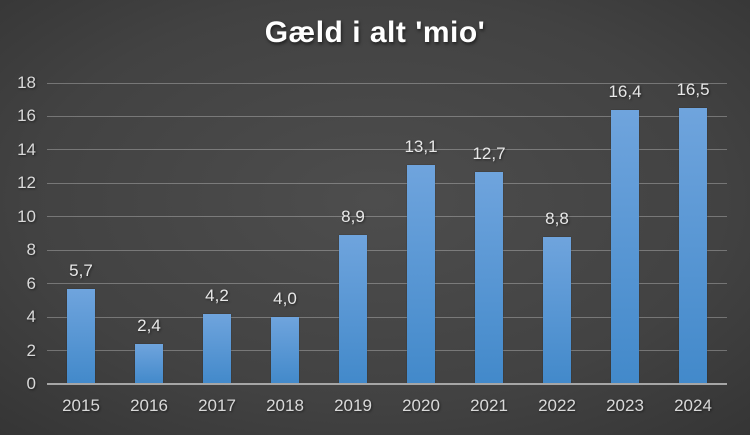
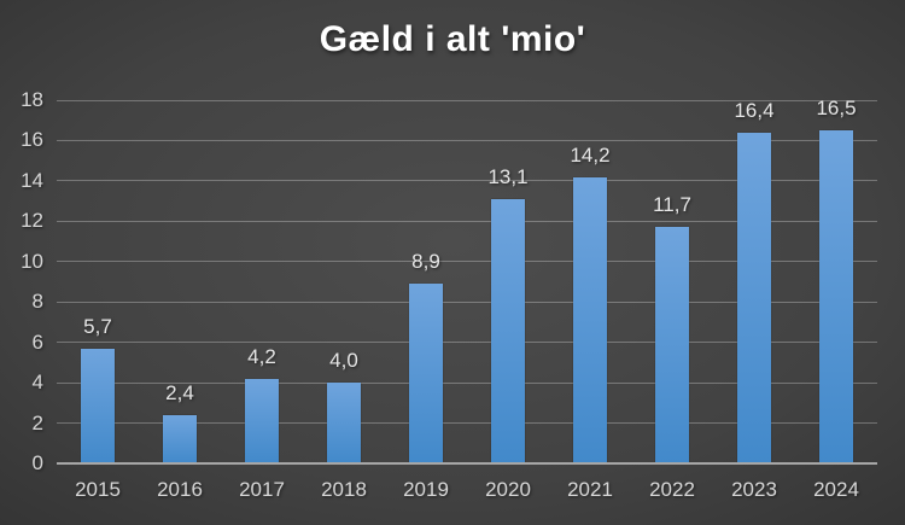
2021: 12,7 -> 14,2
2022: 8,8 -> 11,7
